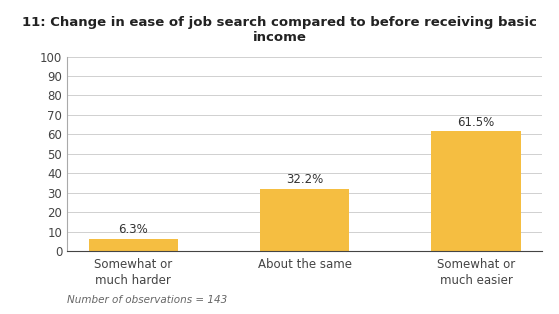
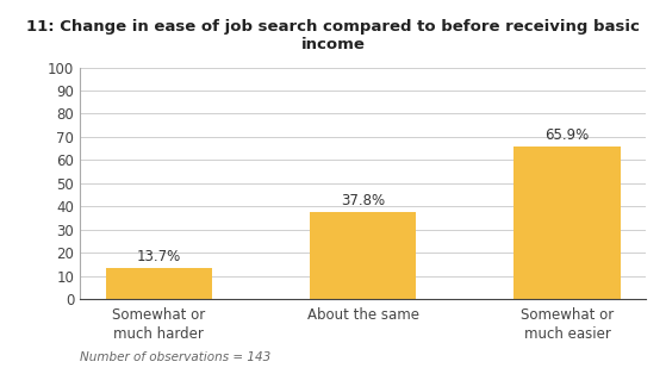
Somewhat or much harder: 6.3% -> 13.7%
About the same: 32.2% -> 37.8%
Somewhat or much easier: 61.5% -> 65.9%
